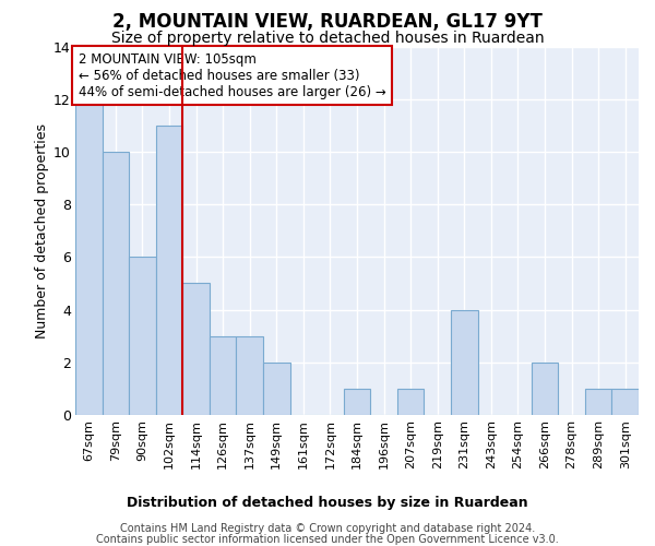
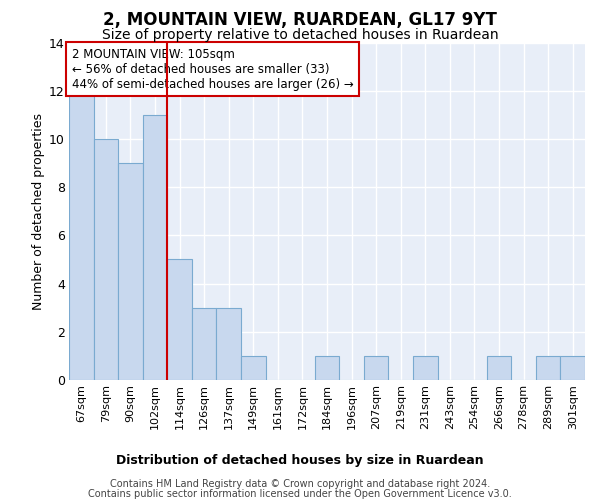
90sqm: 6 -> 9
149sqm: 2 -> 1
231sqm: 4 -> 1
266sqm: 2 -> 1
